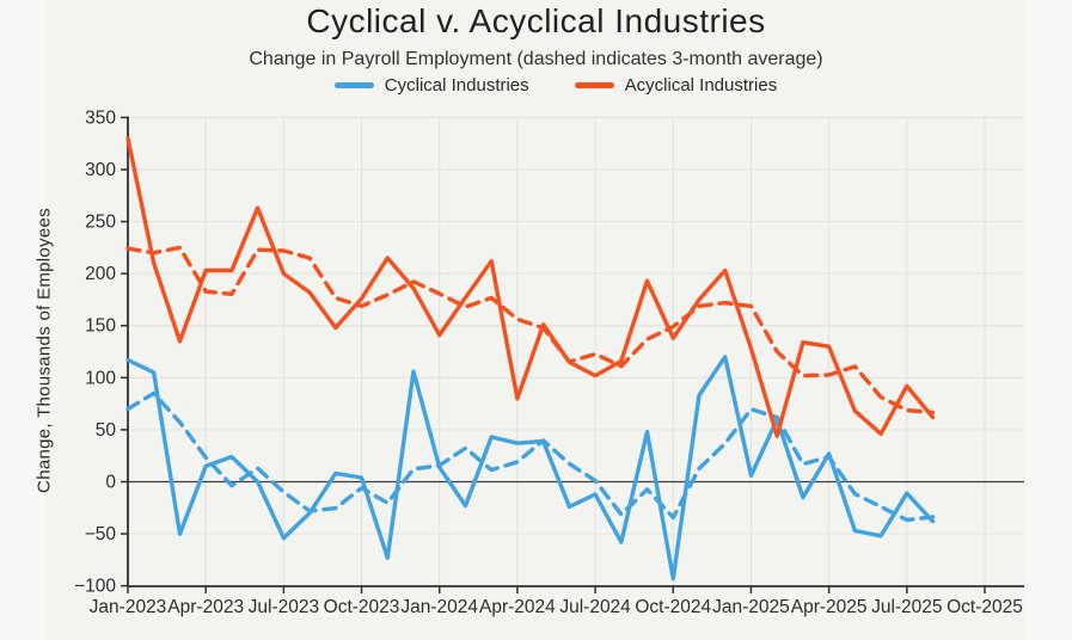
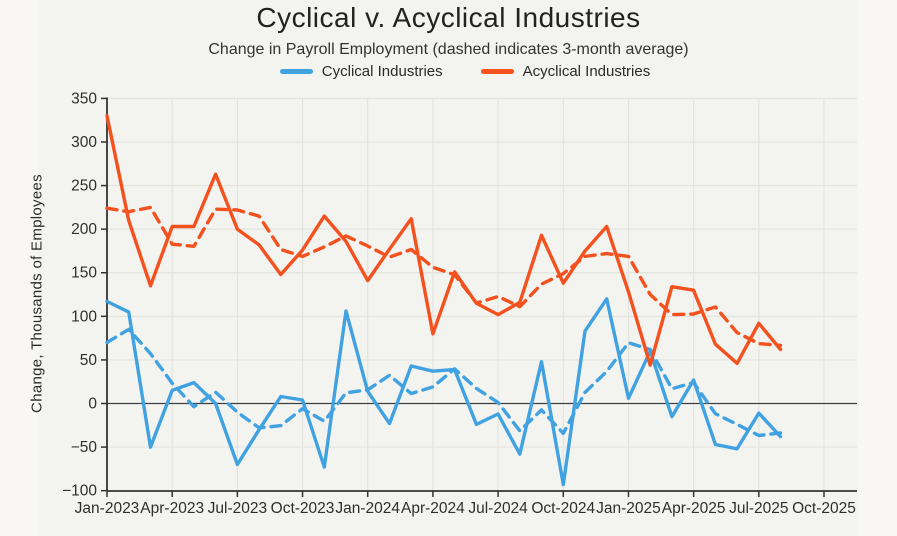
Cyclical Industries/Jul-2023: -50 -> -70
